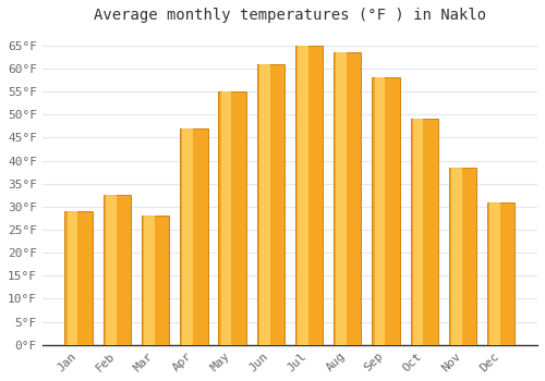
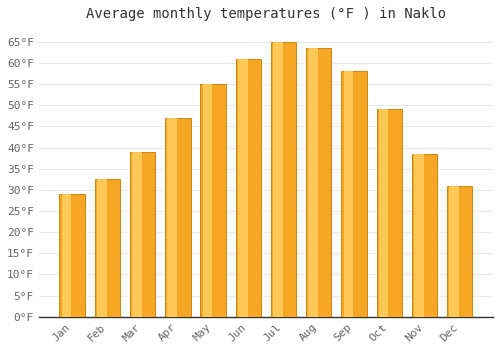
Mar: 28.0°F -> 39.0°F
